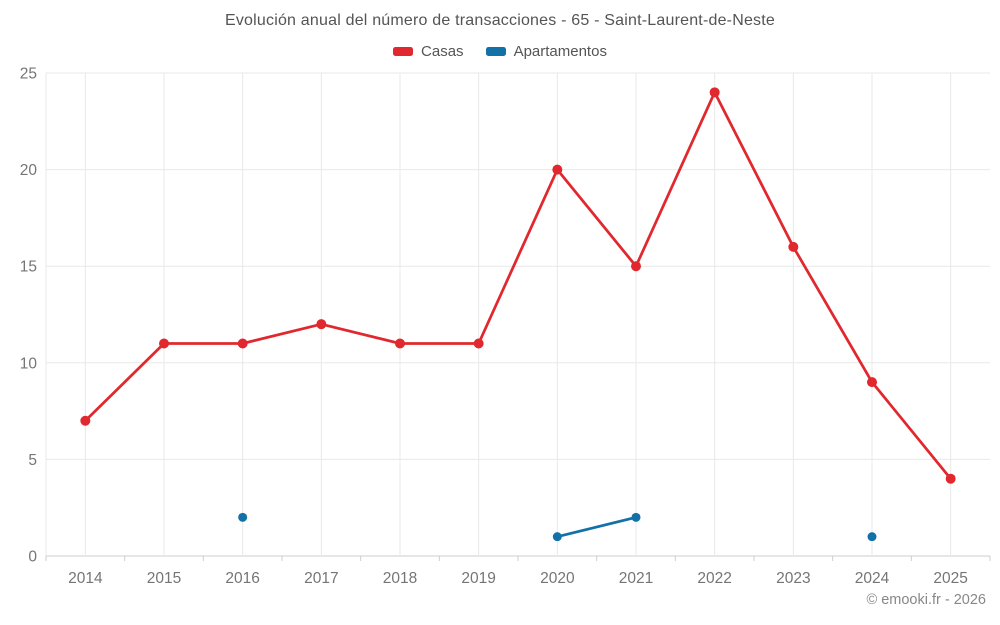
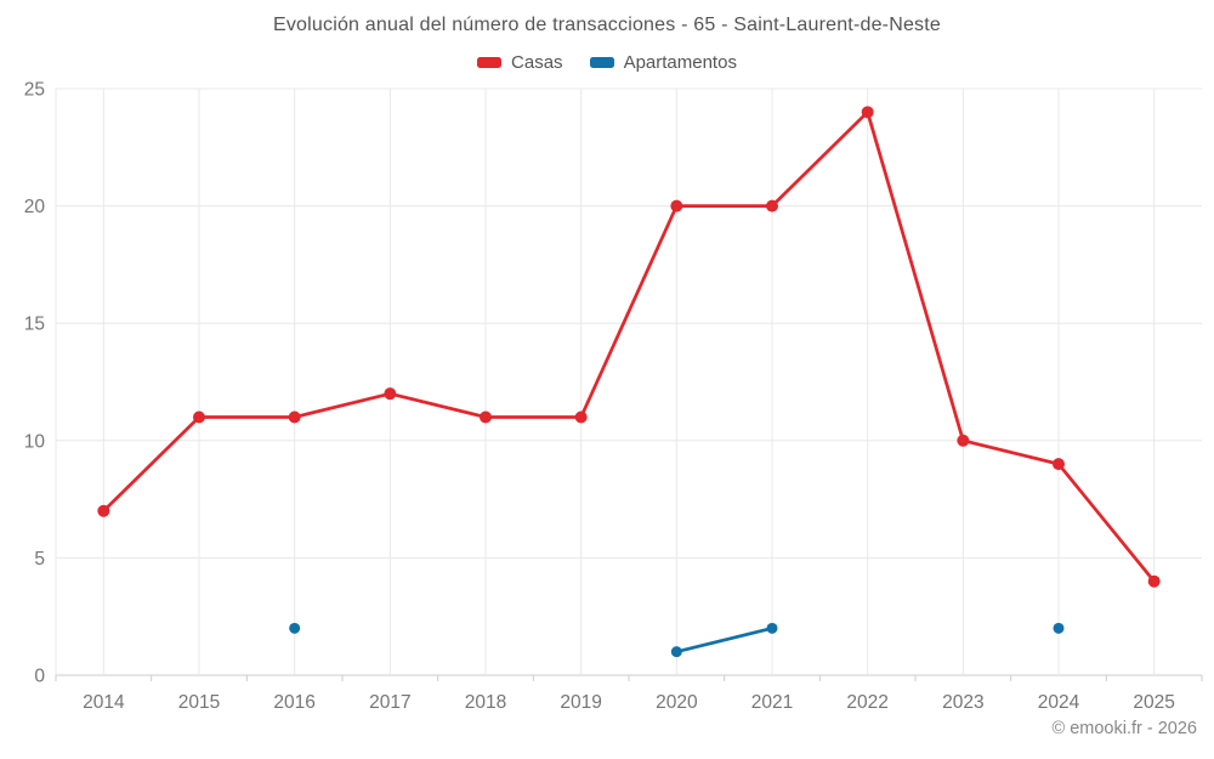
Casas/2021: 15 -> 20
Casas/2023: 16 -> 10
Apartamentos/2024: 1 -> 2
